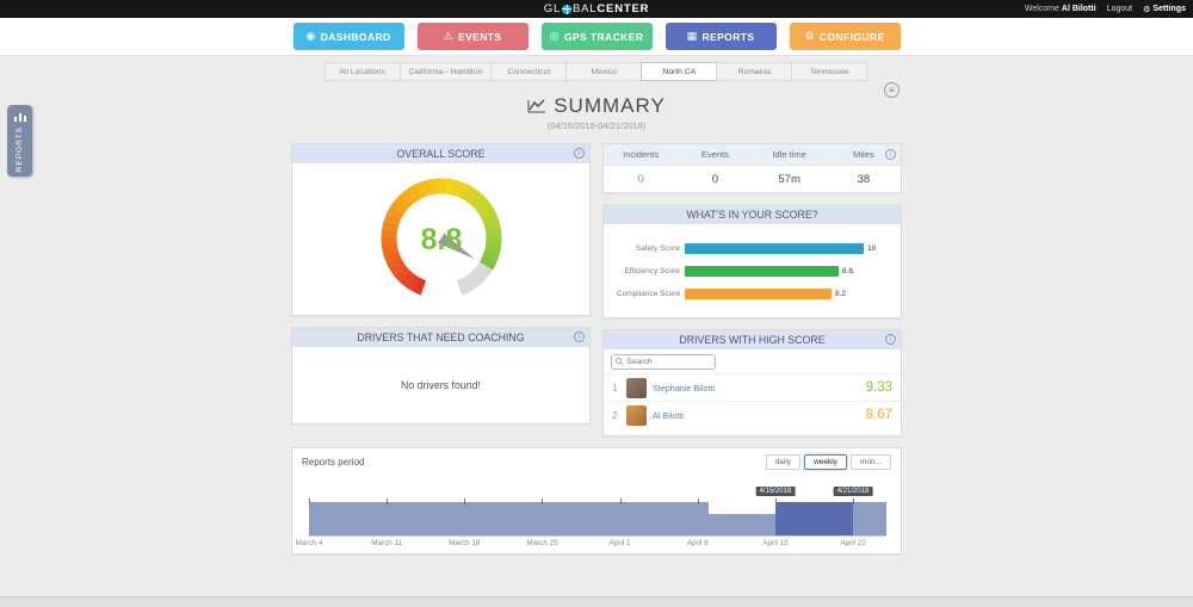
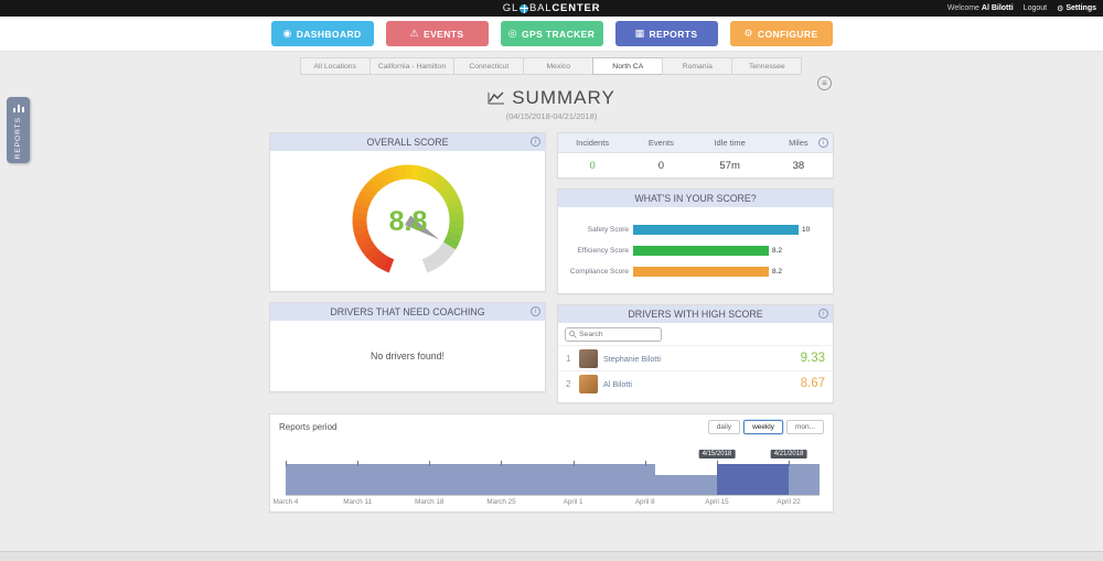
WHAT'S IN YOUR SCORE?/Efficiency Score: 8.6 -> 8.2
